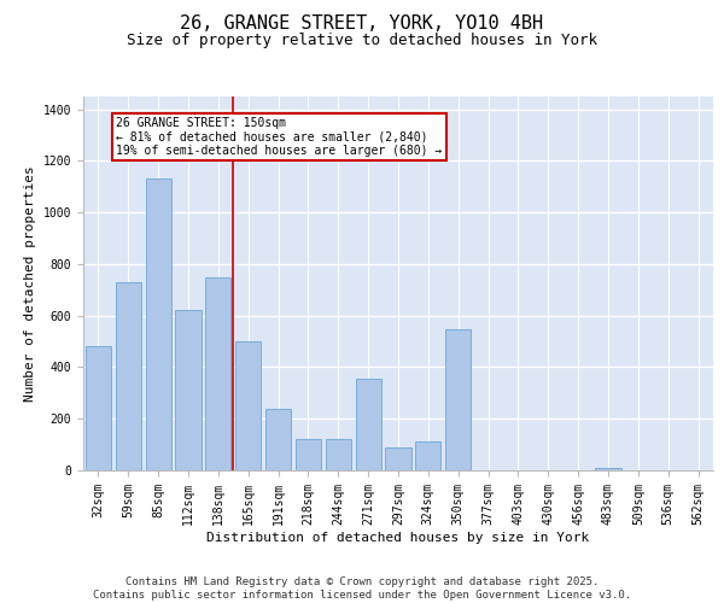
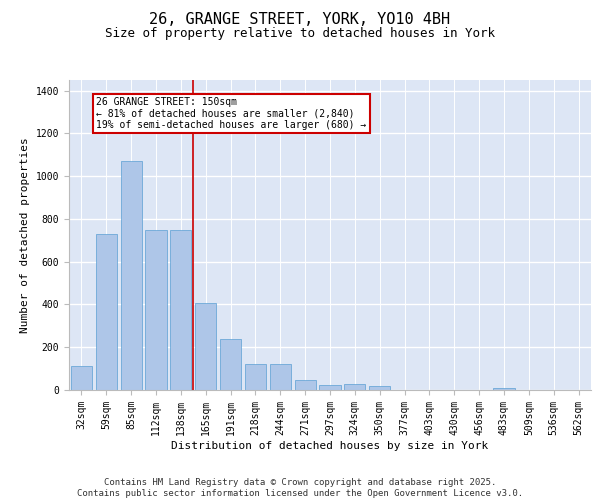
32sqm: 480 -> 110
85sqm: 1130 -> 1070
112sqm: 620 -> 750
165sqm: 500 -> 405
271sqm: 355 -> 48
297sqm: 90 -> 22
324sqm: 110 -> 28
350sqm: 545 -> 20
